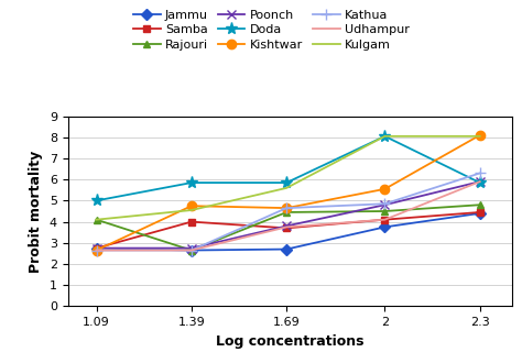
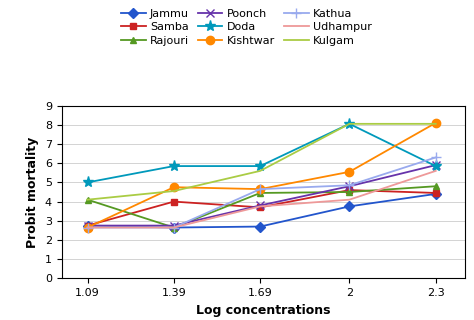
Samba/2: 4.1 -> 4.6
Udhampur/2.3: 5.9 -> 5.6
